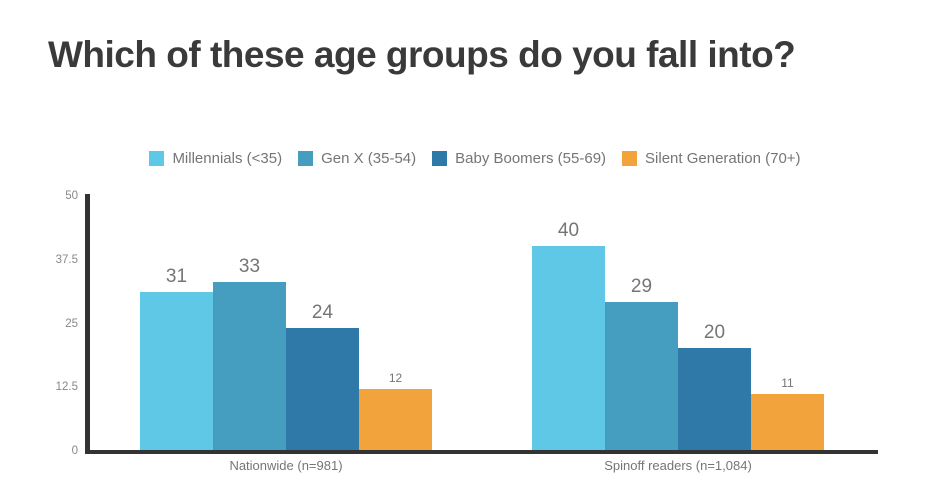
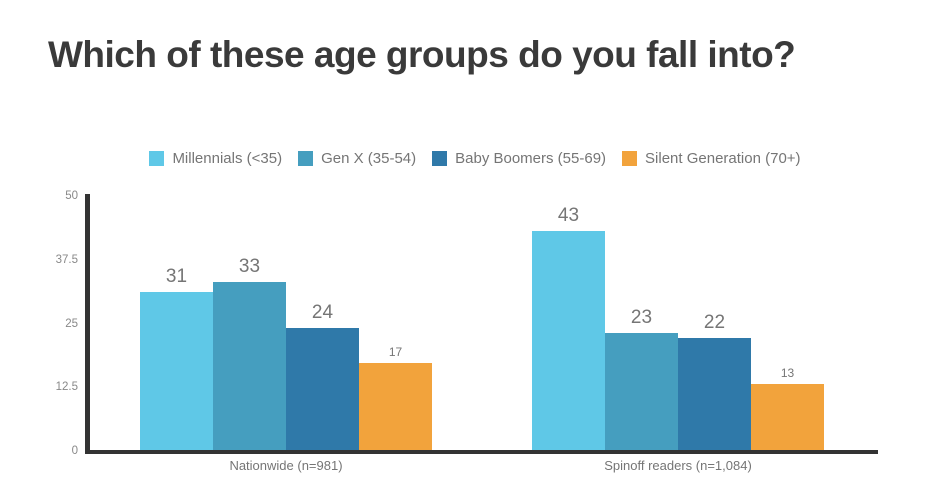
Silent Generation (70+)/Nationwide (n=981): 12 -> 17
Millennials (<35)/Spinoff readers (n=1,084): 40 -> 43
Gen X (35-54)/Spinoff readers (n=1,084): 29 -> 23
Baby Boomers (55-69)/Spinoff readers (n=1,084): 20 -> 22
Silent Generation (70+)/Spinoff readers (n=1,084): 11 -> 13
